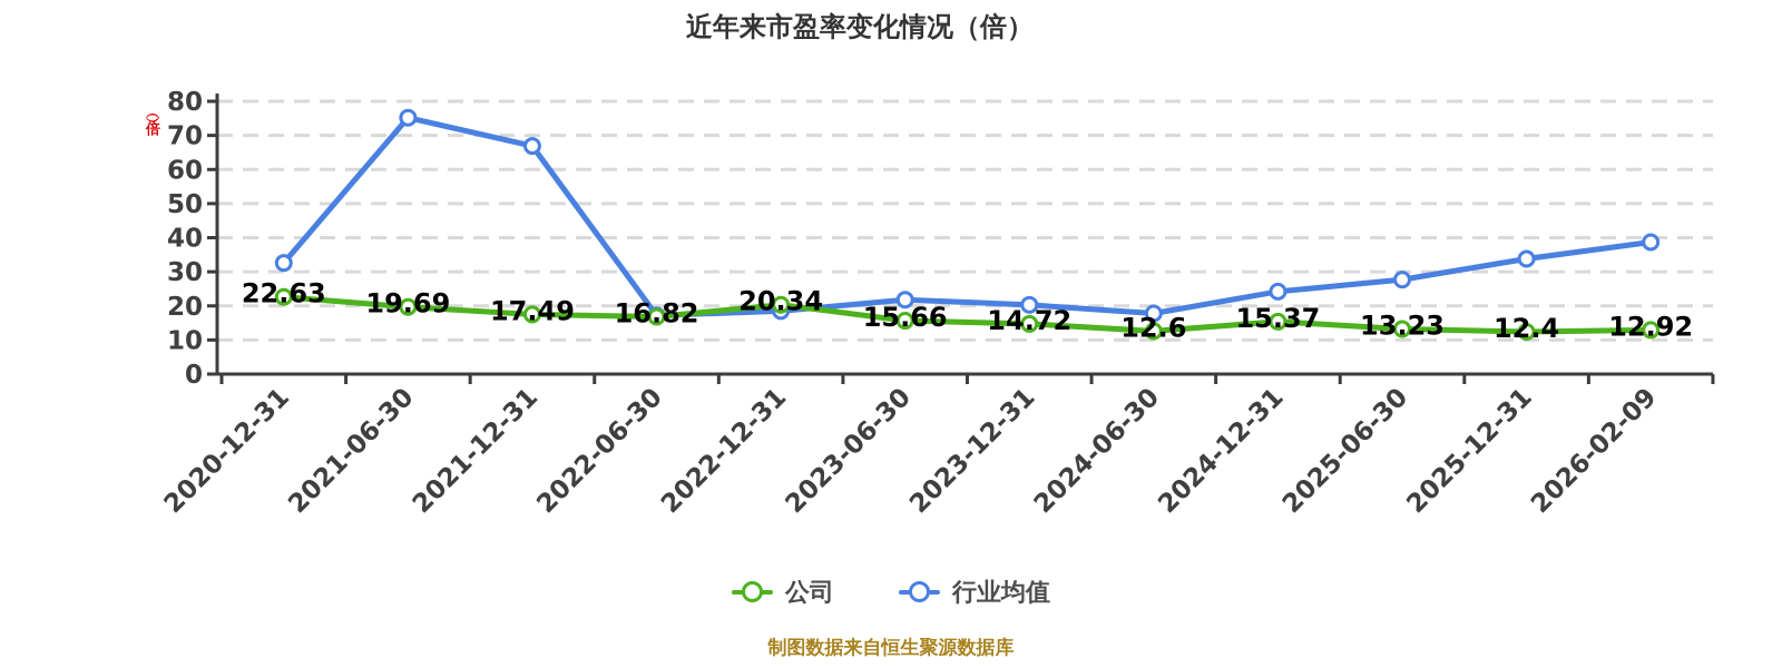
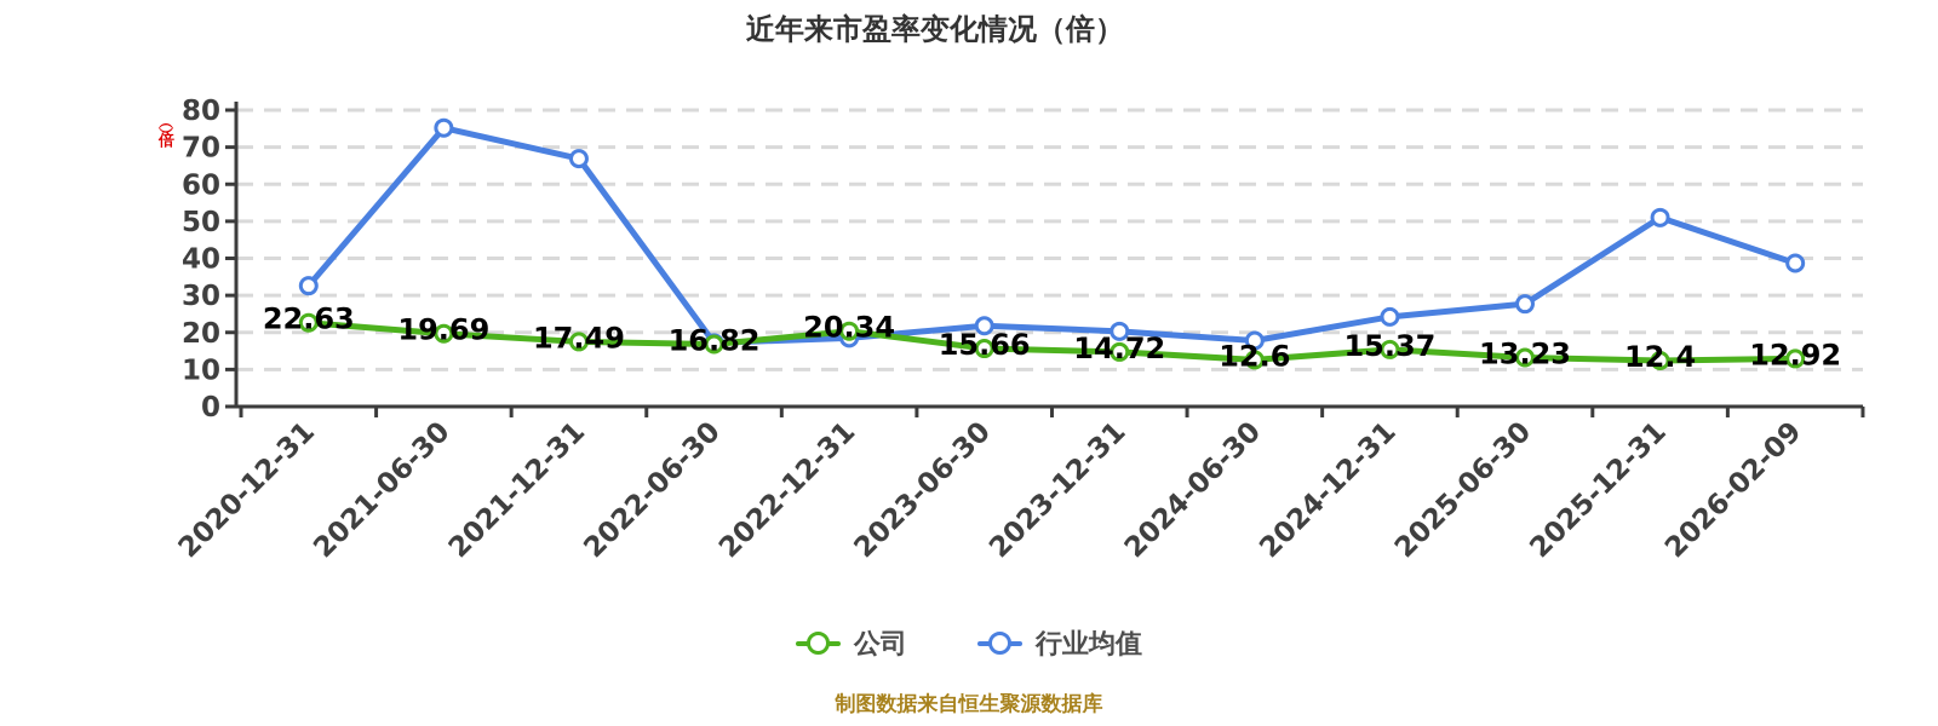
行业均值/2025-12-31: 34 -> 51
